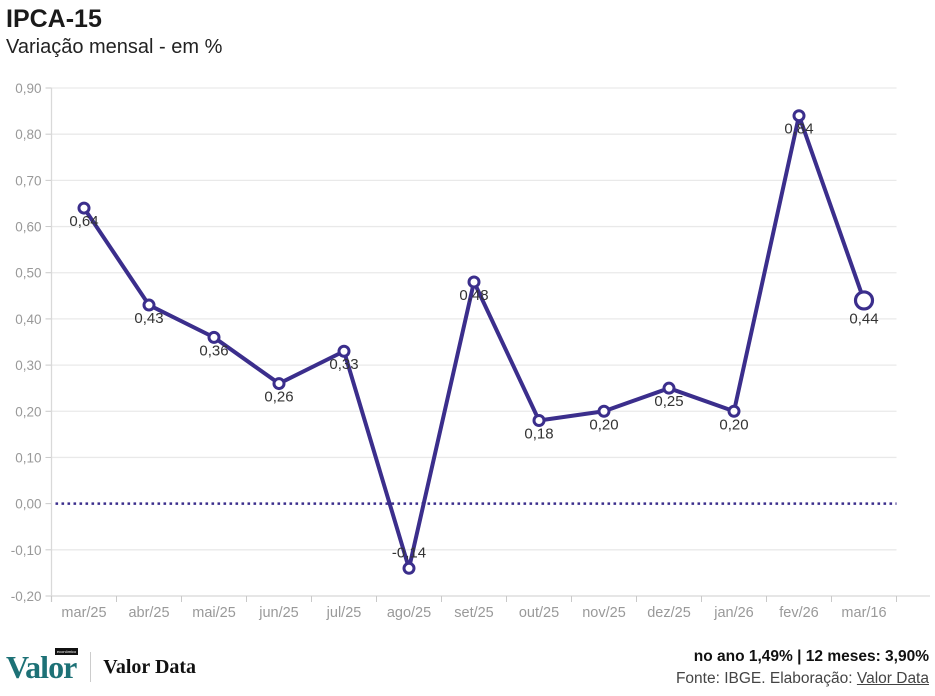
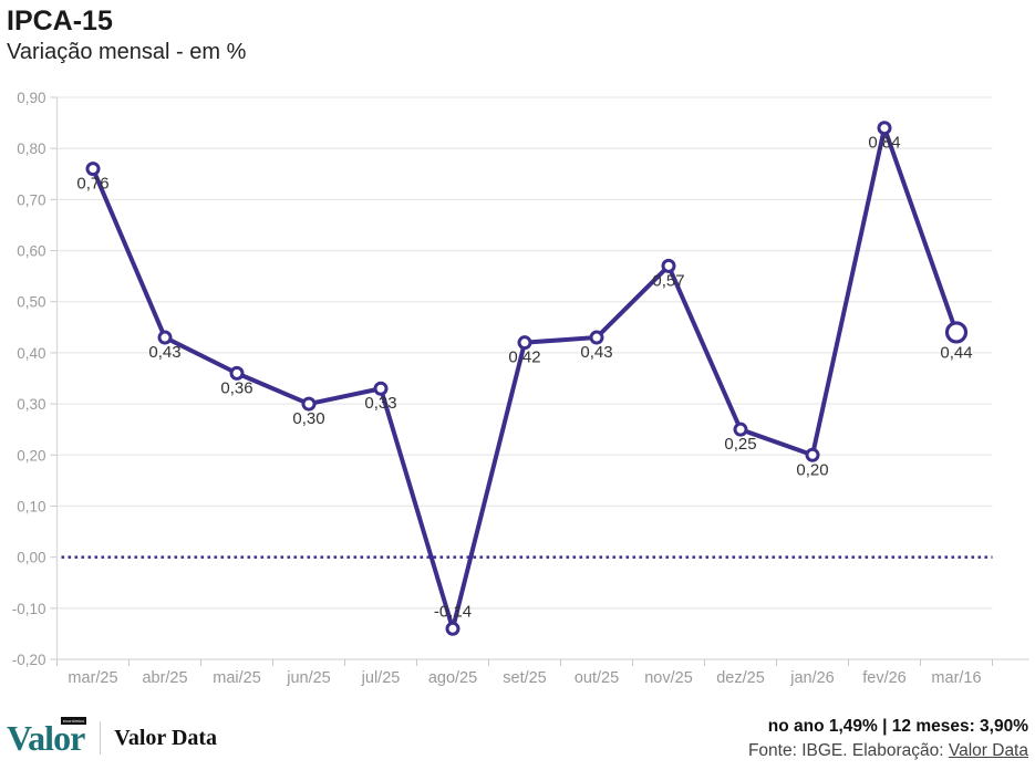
mar/25: 0,64 -> 0,76
jun/25: 0,26 -> 0,30
set/25: 0,48 -> 0,42
out/25: 0,18 -> 0,43
nov/25: 0,20 -> 0,57
